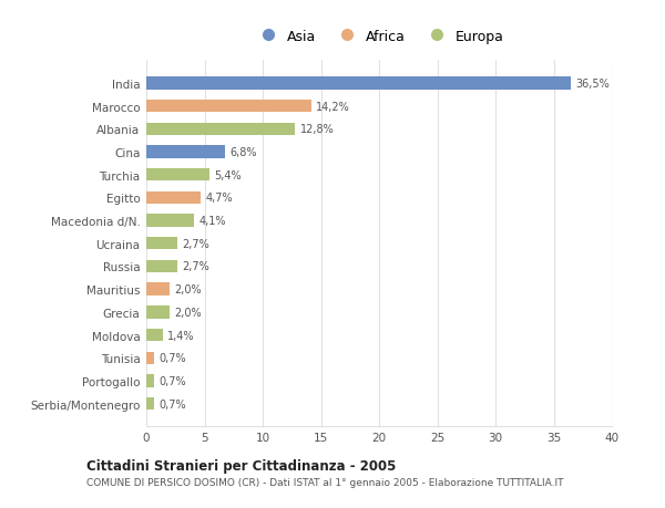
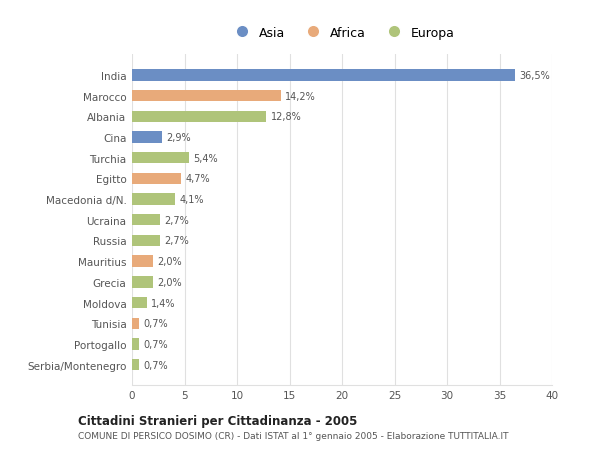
Cina: 6,8% -> 2,9%
